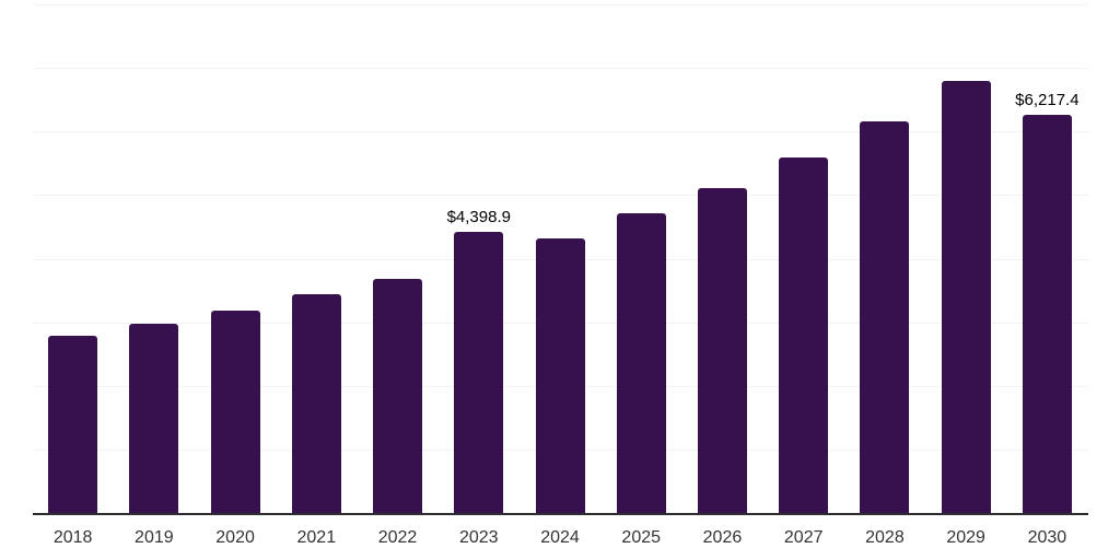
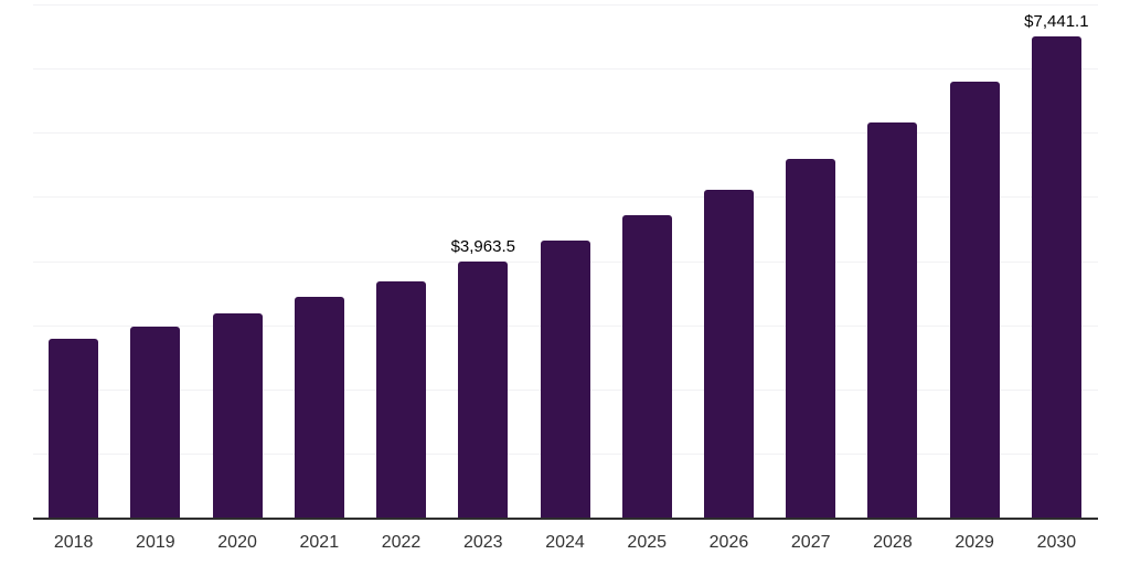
2023: $4,398.9 -> $3,963.5
2030: $6,217.4 -> $7,441.1
